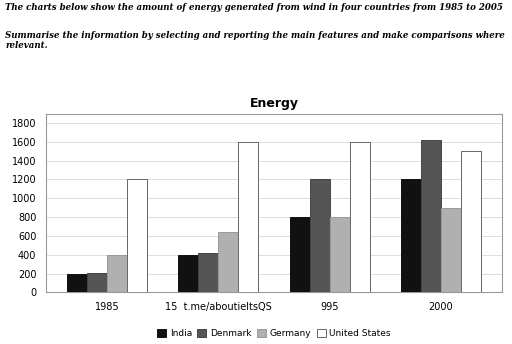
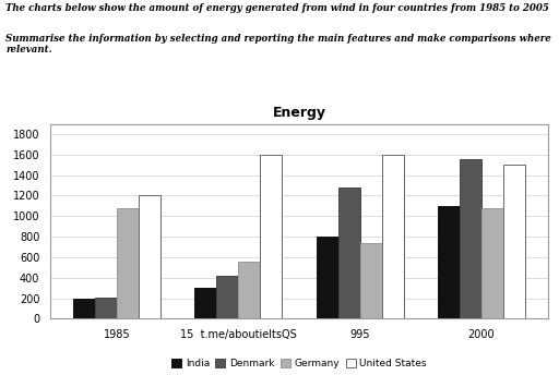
Germany/1985: 400 -> 1080
India/15 t.me/aboutieltsQS: 400 -> 300
Germany/15 t.me/aboutieltsQS: 640 -> 560
Denmark/995: 1200 -> 1280
Germany/995: 800 -> 740
India/2000: 1200 -> 1100
Denmark/2000: 1620 -> 1560
Germany/2000: 900 -> 1080
